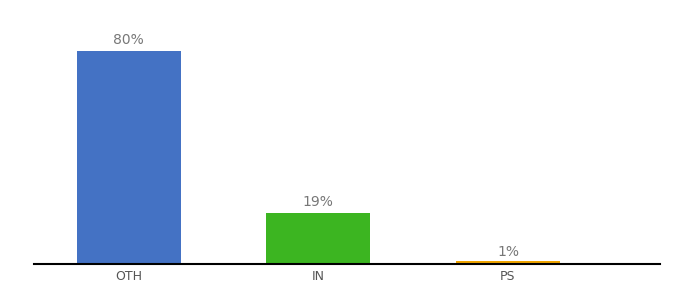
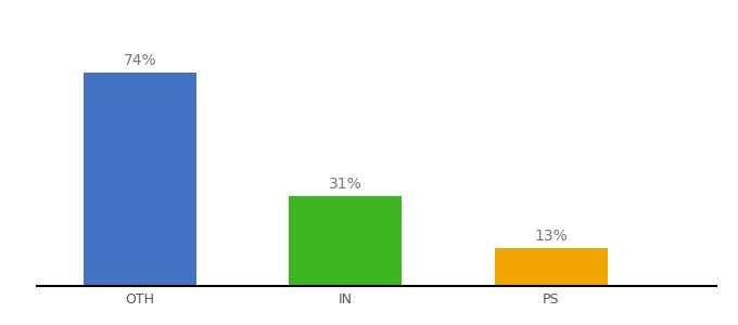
OTH: 80% -> 74%
IN: 19% -> 31%
PS: 1% -> 13%
